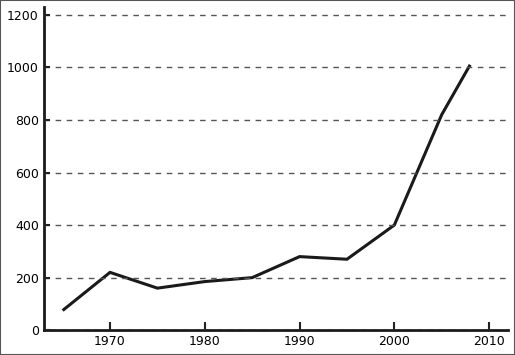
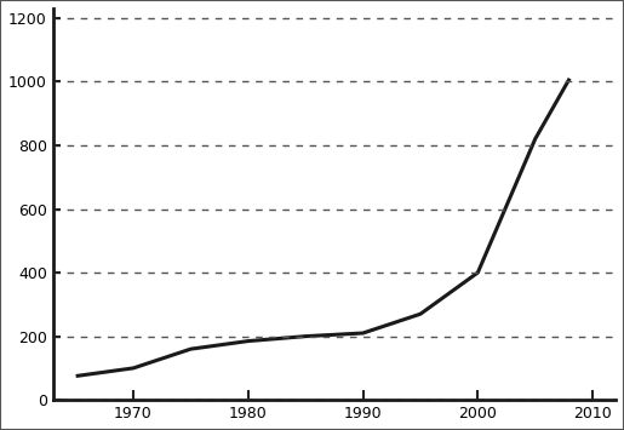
1970: 220 -> 100
1990: 280 -> 210
